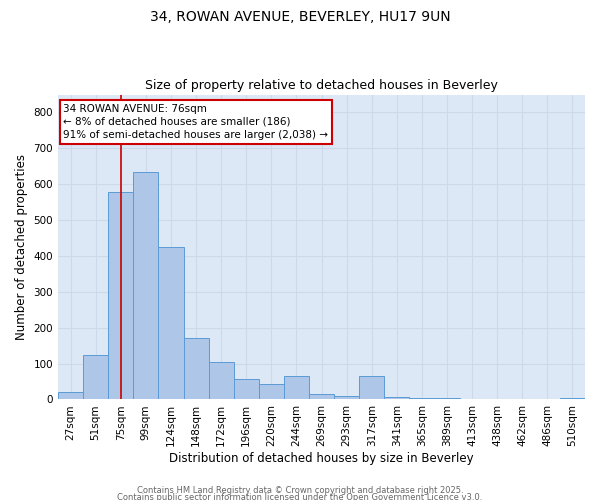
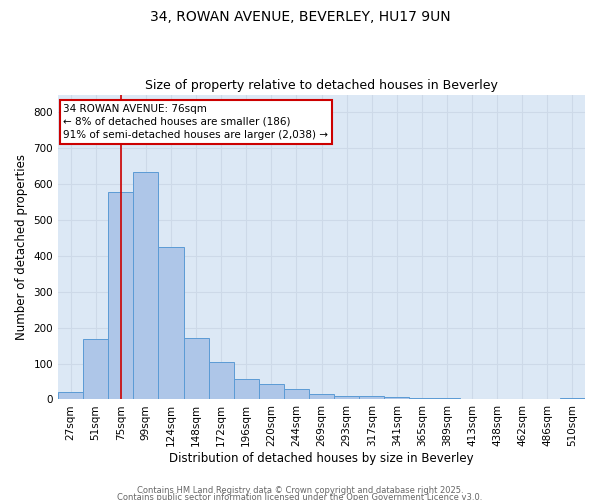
51sqm: 125 -> 168
244sqm: 65 -> 30
317sqm: 65 -> 9
